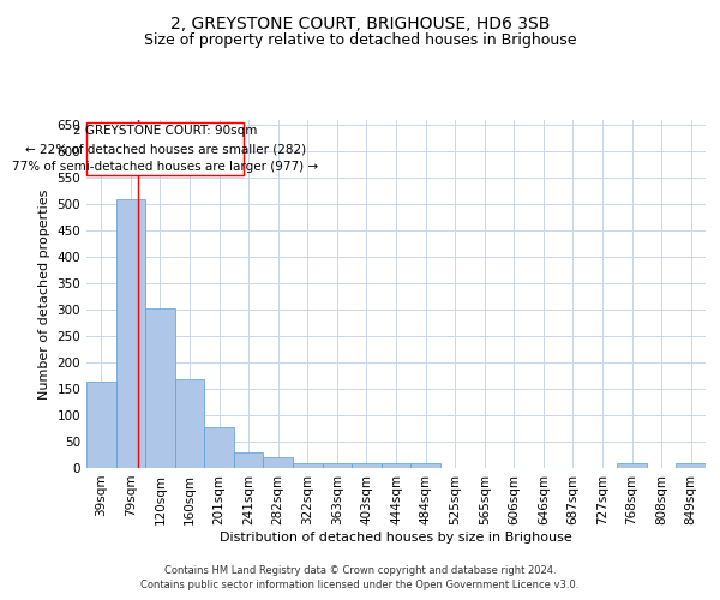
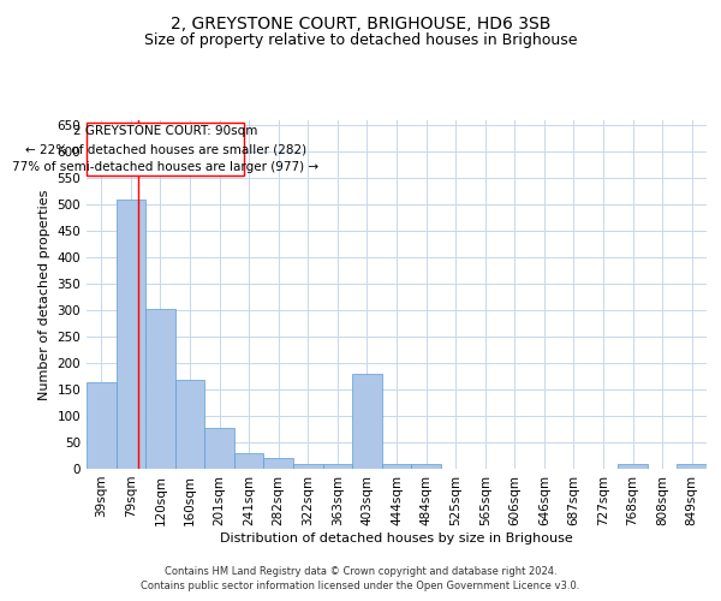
403sqm: 8 -> 180
